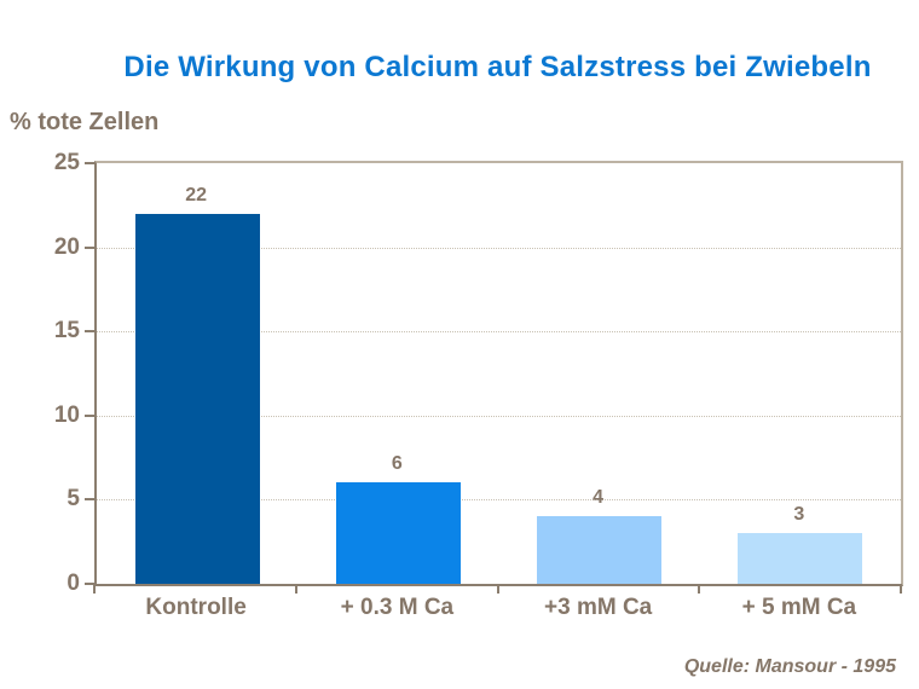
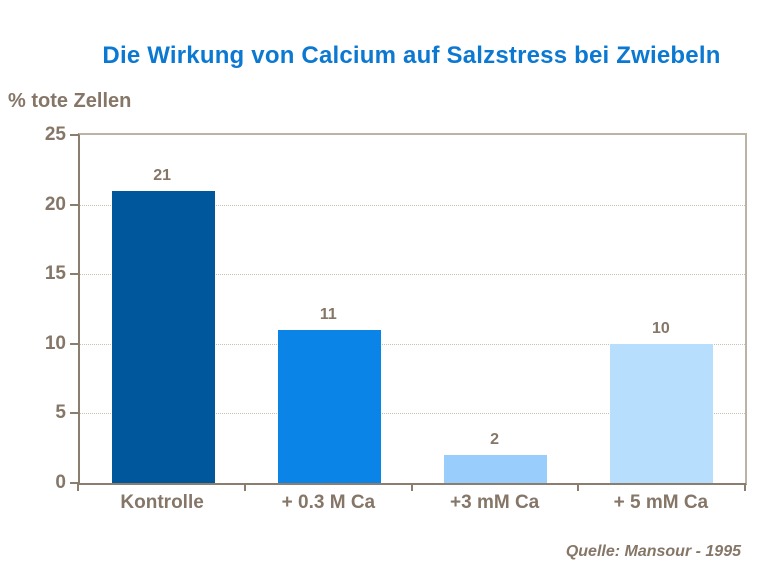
Kontrolle: 22 -> 21
+ 0.3 M Ca: 6 -> 11
+3 mM Ca: 4 -> 2
+ 5 mM Ca: 3 -> 10
